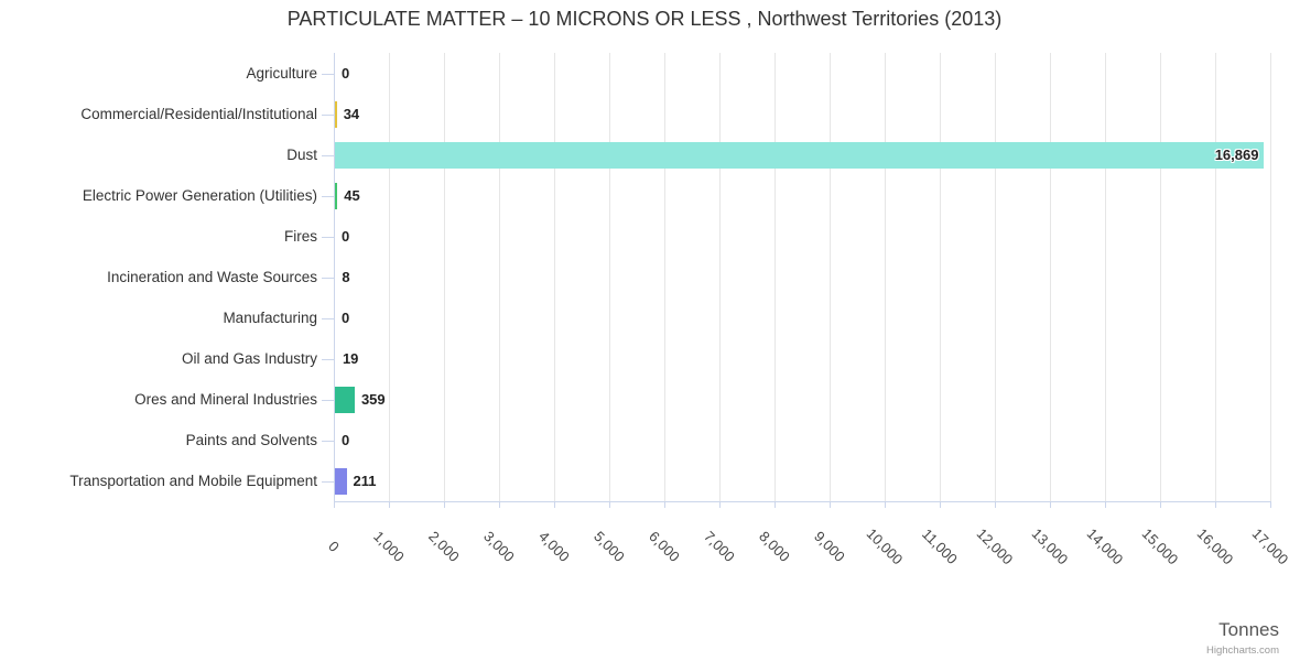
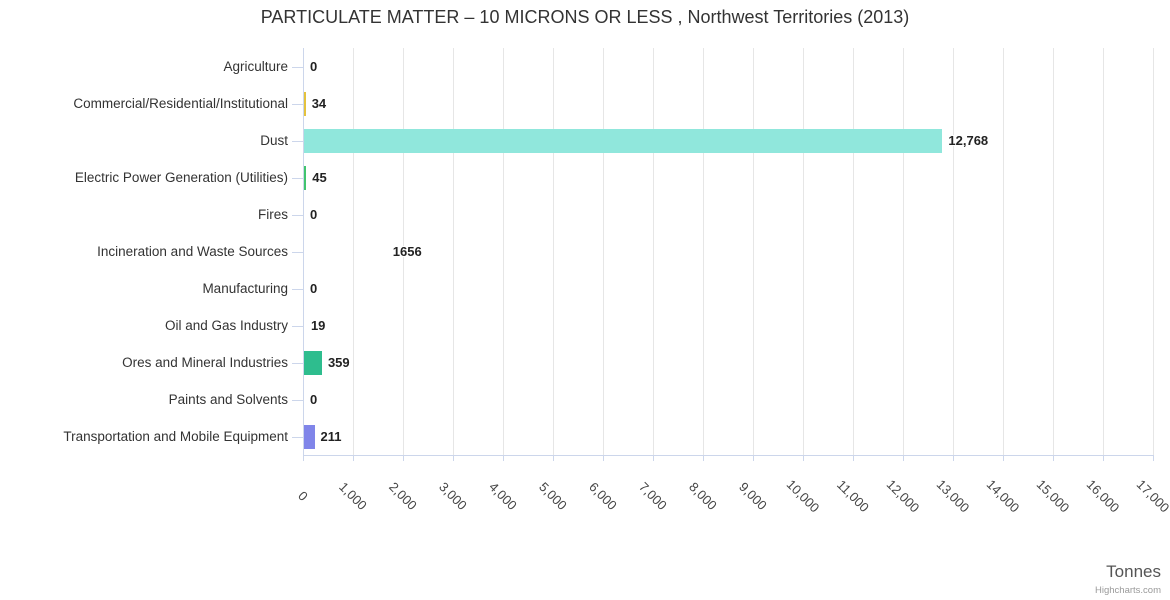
Dust: 16,869 -> 12,768
Incineration and Waste Sources: 8 -> 1656
